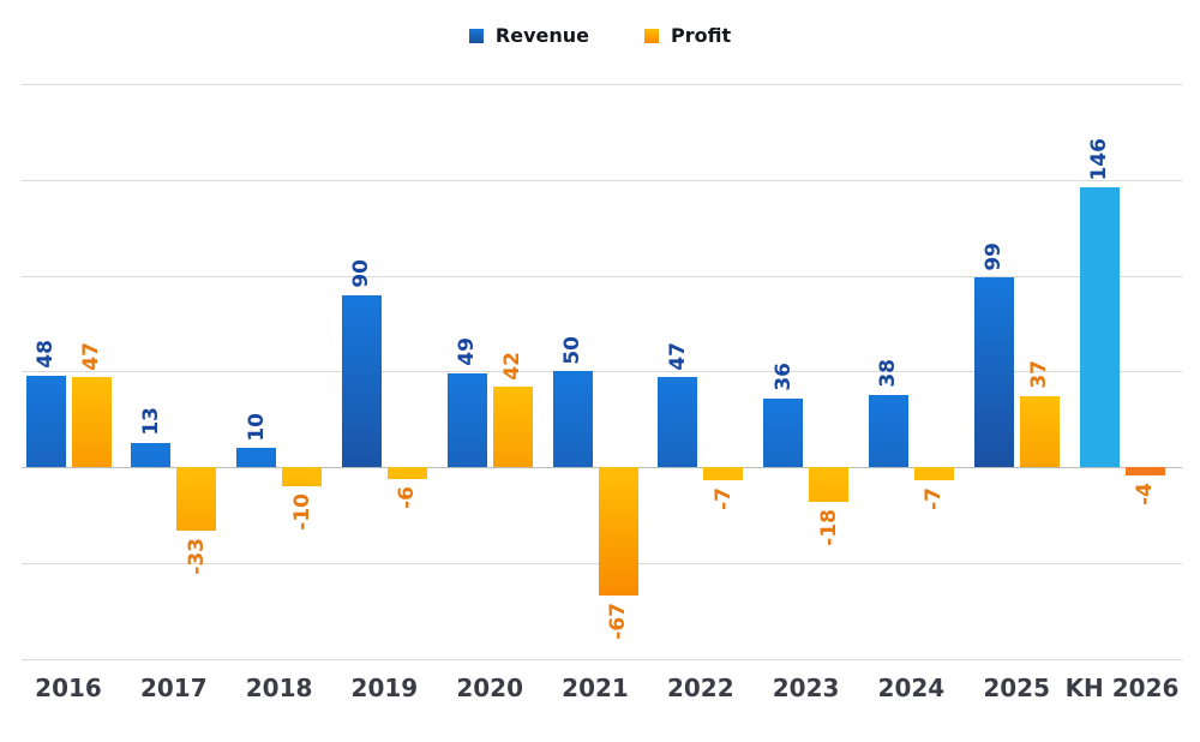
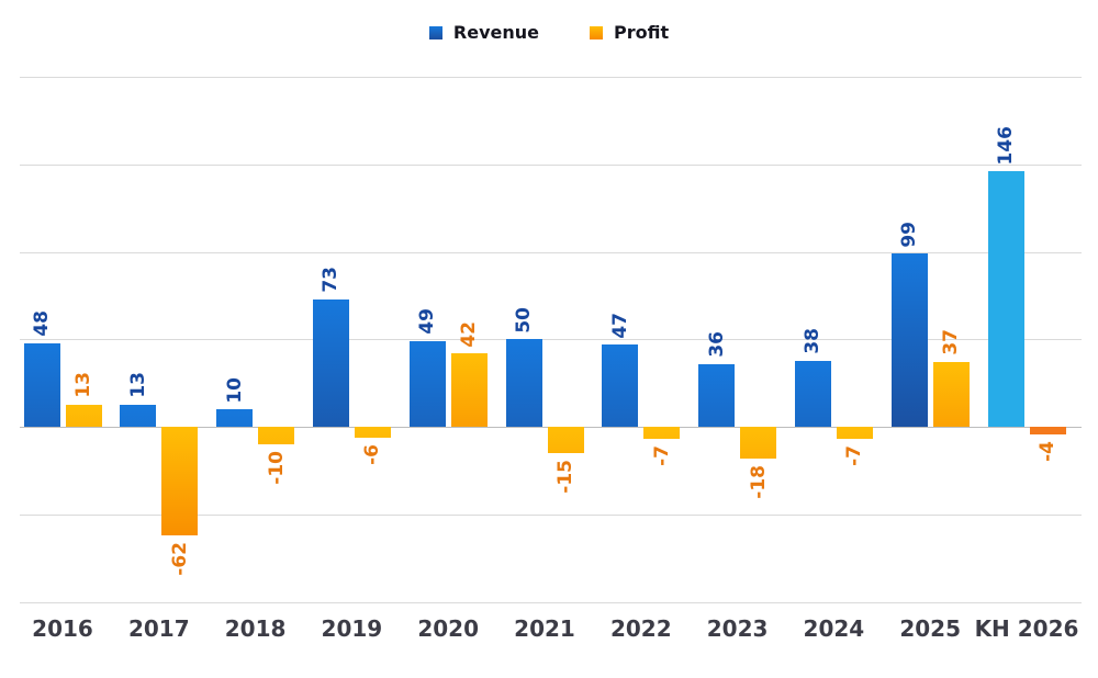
Profit/2016: 47 -> 13
Profit/2017: -33 -> -62
Revenue/2019: 90 -> 73
Profit/2021: -67 -> -15
